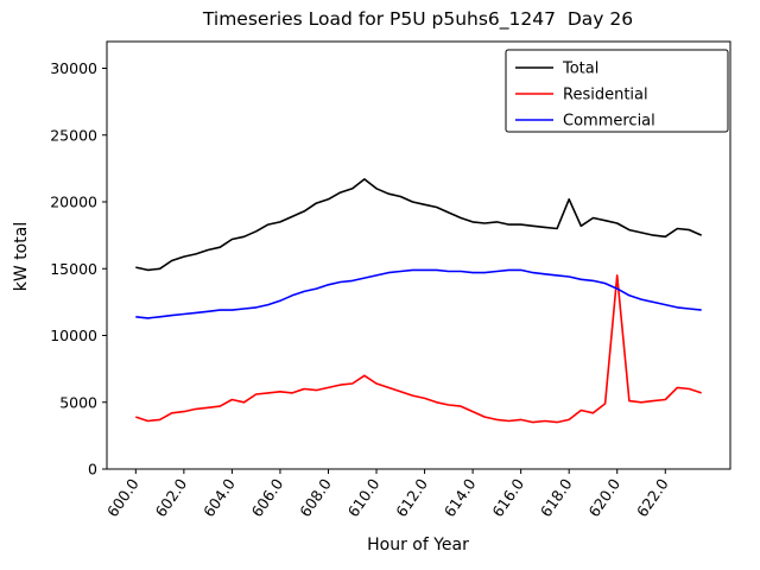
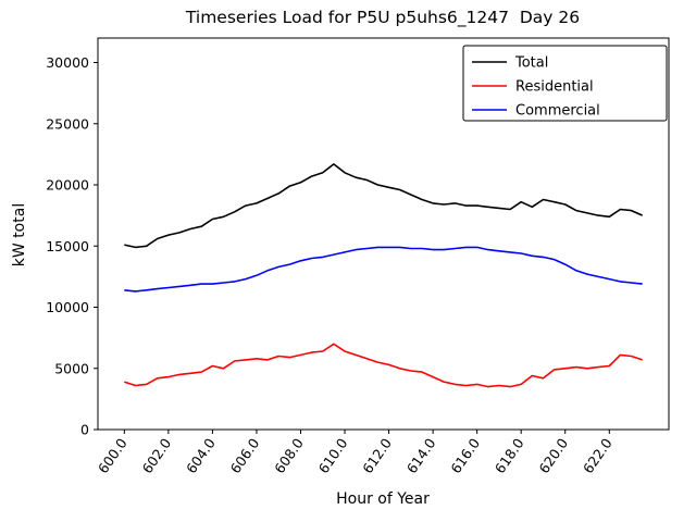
Total/618.0: 20200 -> 18600
Residential/620.0: 14500 -> 5000
